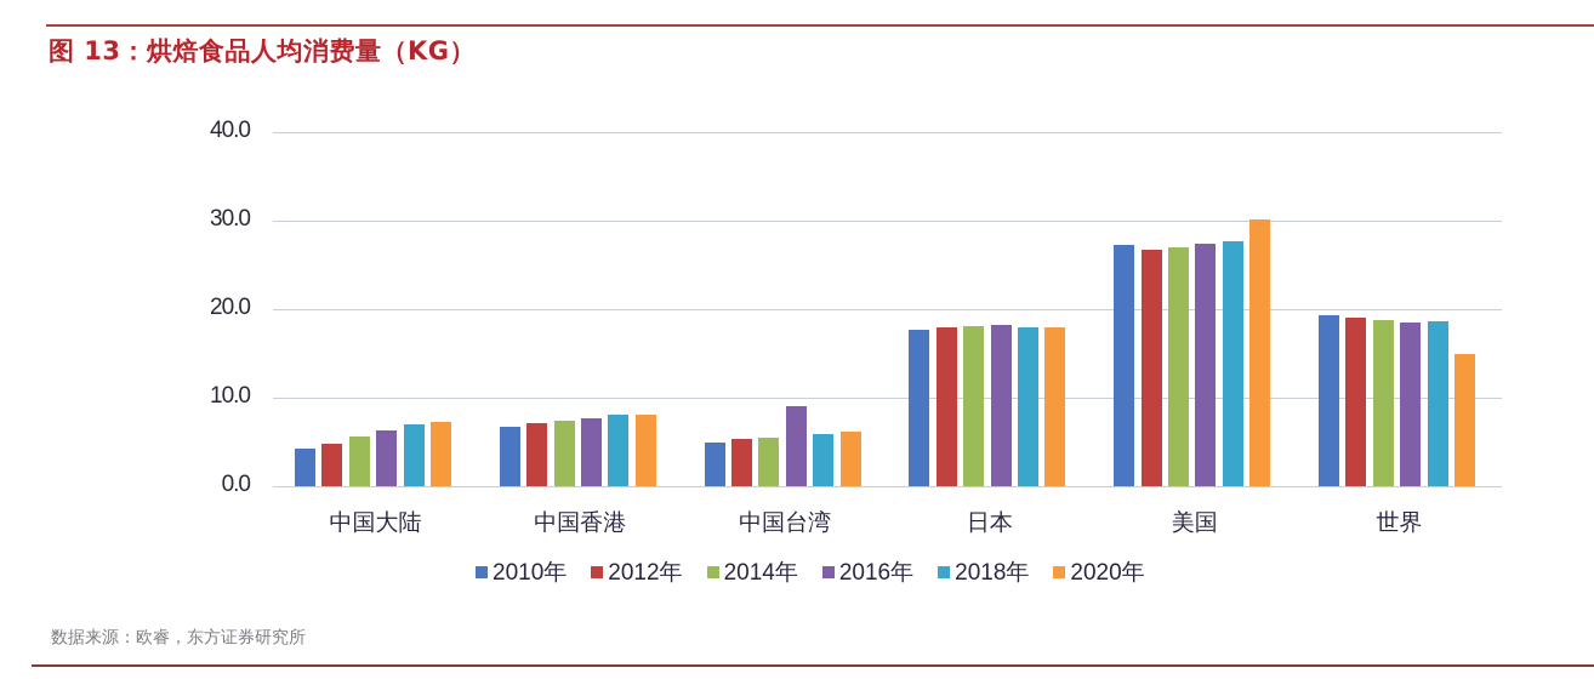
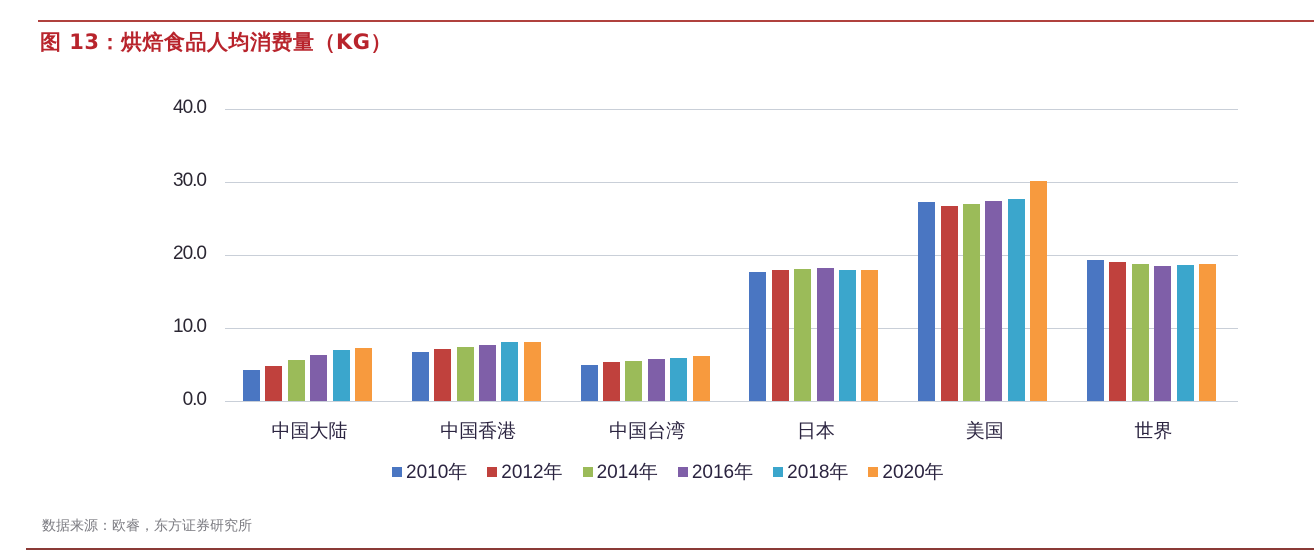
2016年/中国台湾: 9 -> 6
2020年/世界: 15 -> 19
